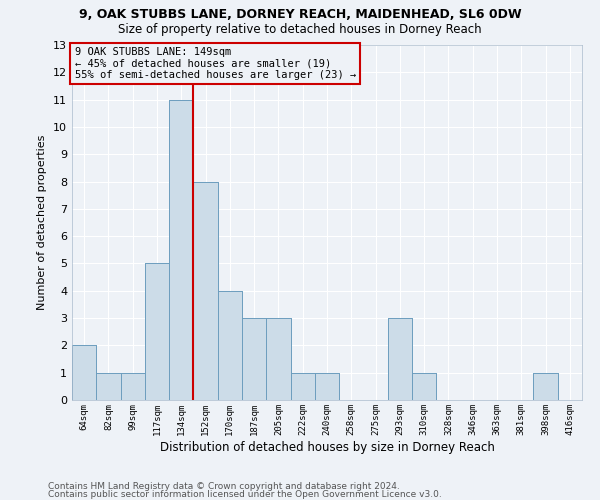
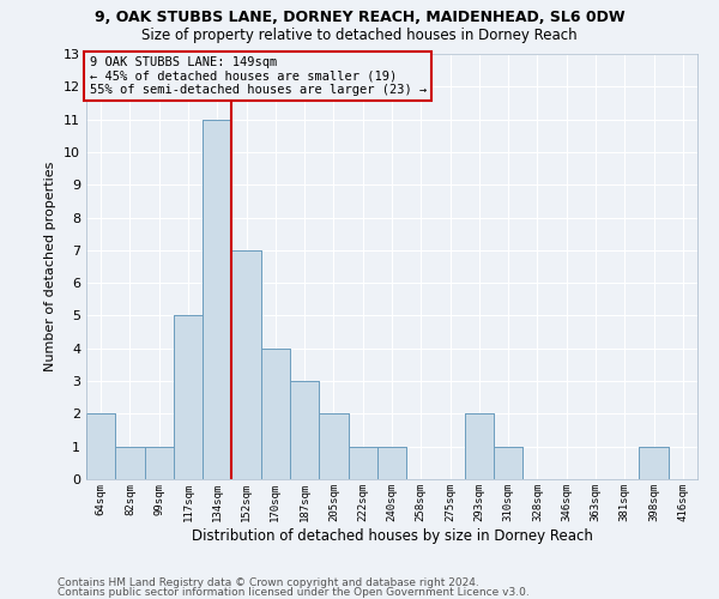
152sqm: 8 -> 7
205sqm: 3 -> 2
293sqm: 3 -> 2
